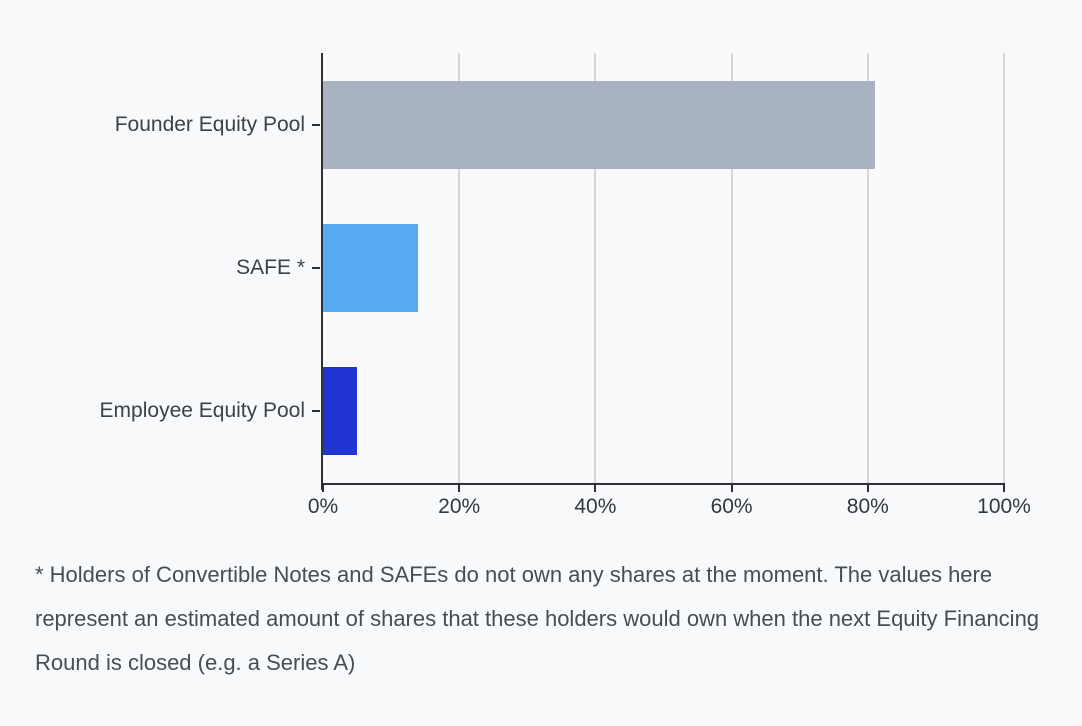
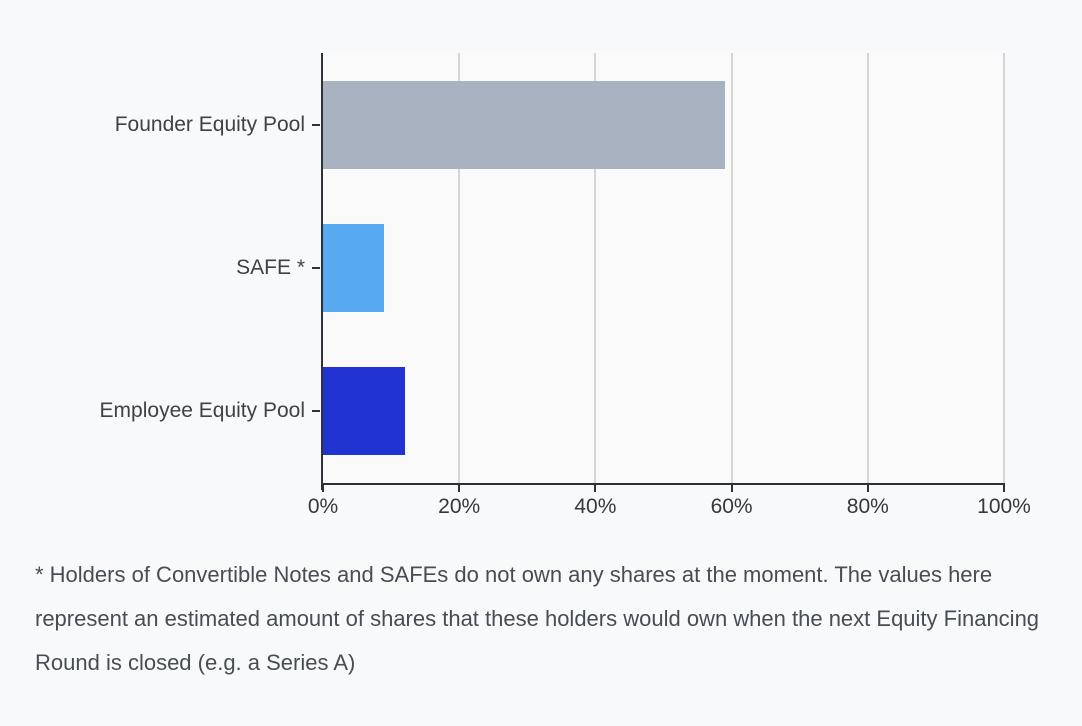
Founder Equity Pool: 81% -> 59%
SAFE *: 14% -> 9%
Employee Equity Pool: 5% -> 12%
